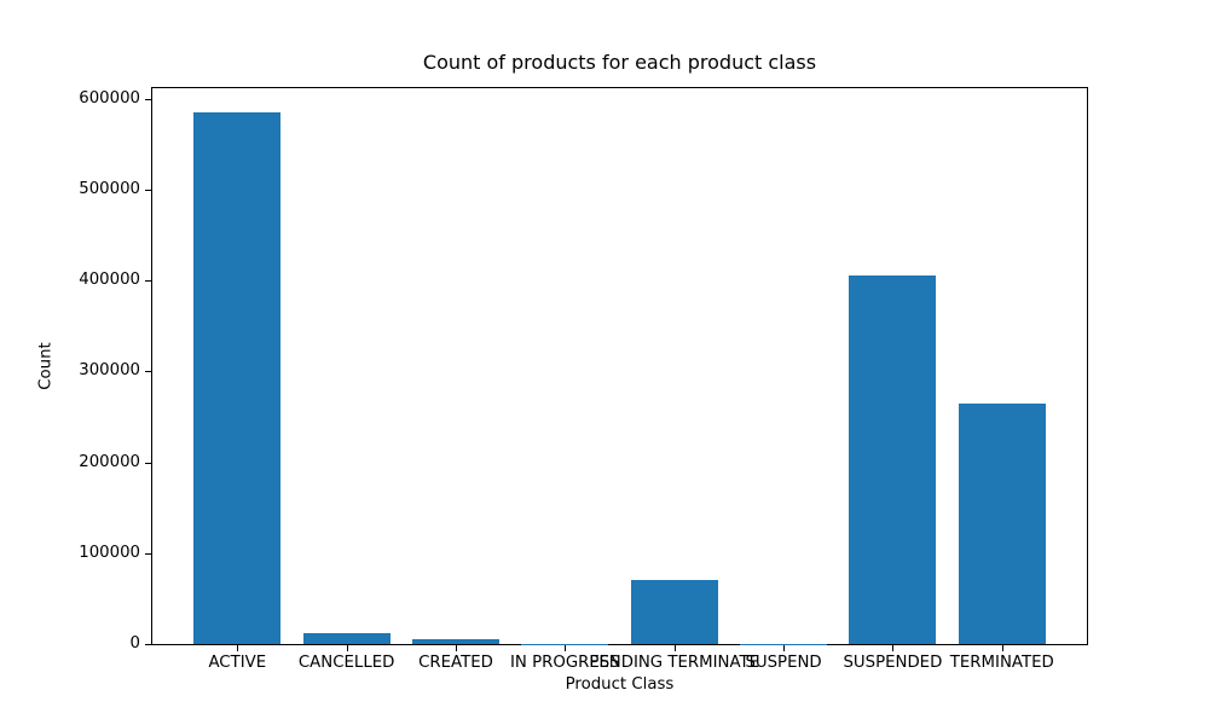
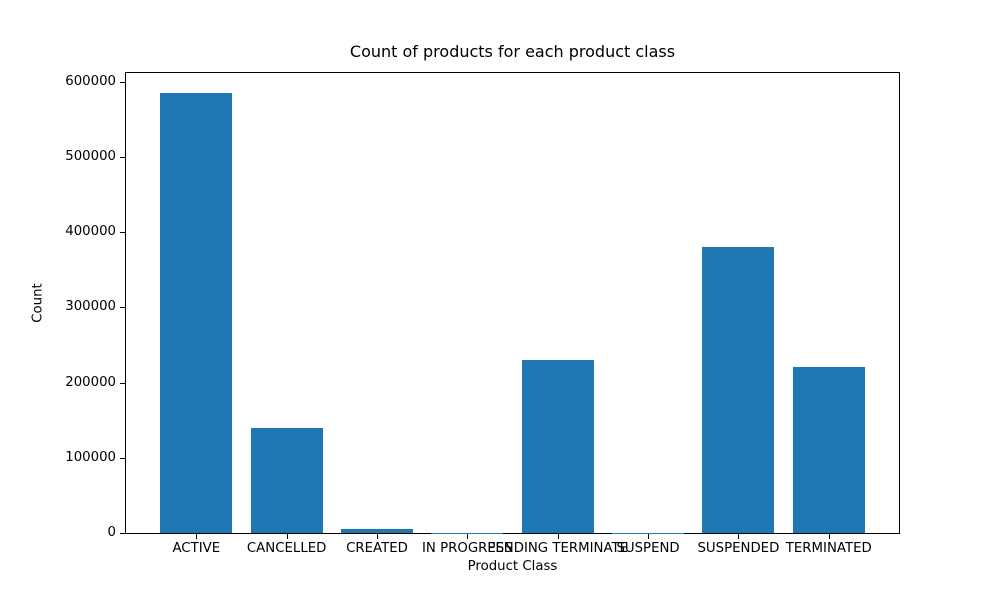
CANCELLED: 10000 -> 140000
PENDING TERMINATE: 70000 -> 230000
SUSPENDED: 410000 -> 380000
TERMINATED: 260000 -> 220000
